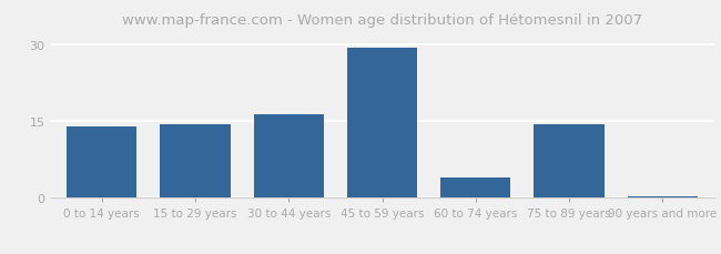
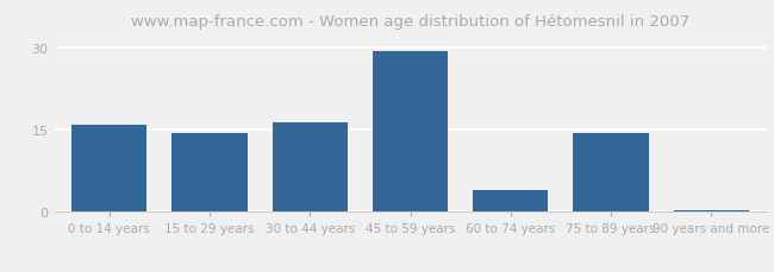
0 to 14 years: 14.0 -> 16.0
